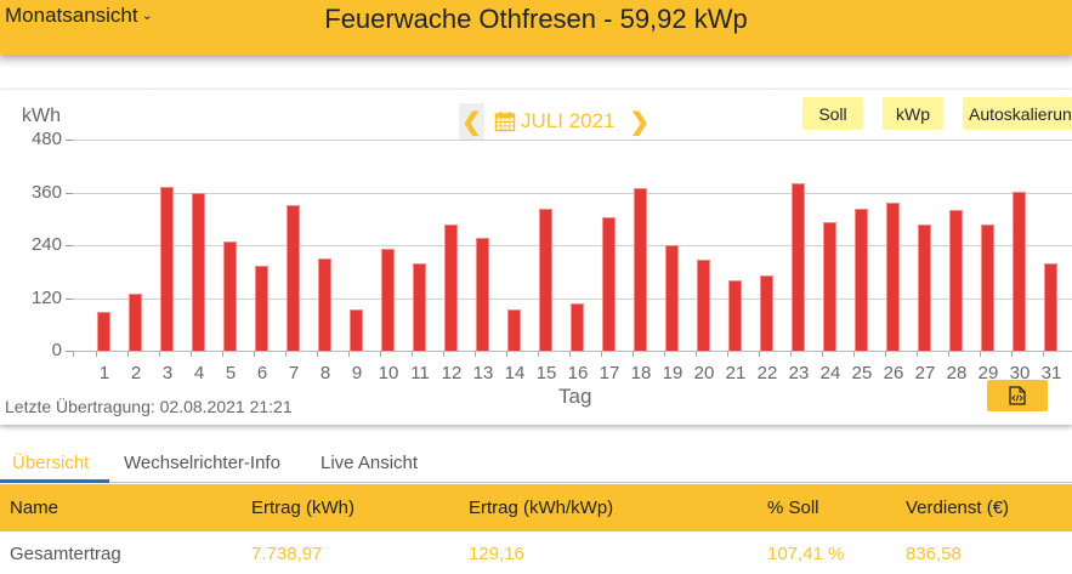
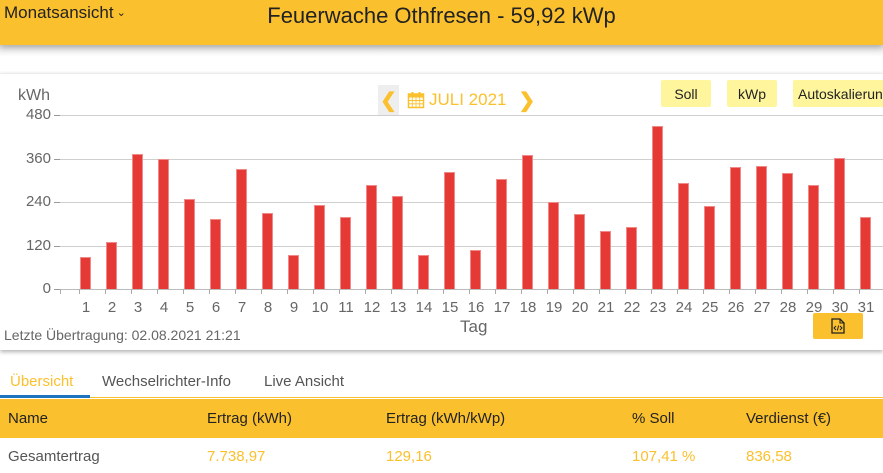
23: 380 -> 450
25: 320 -> 230
27: 290 -> 340
